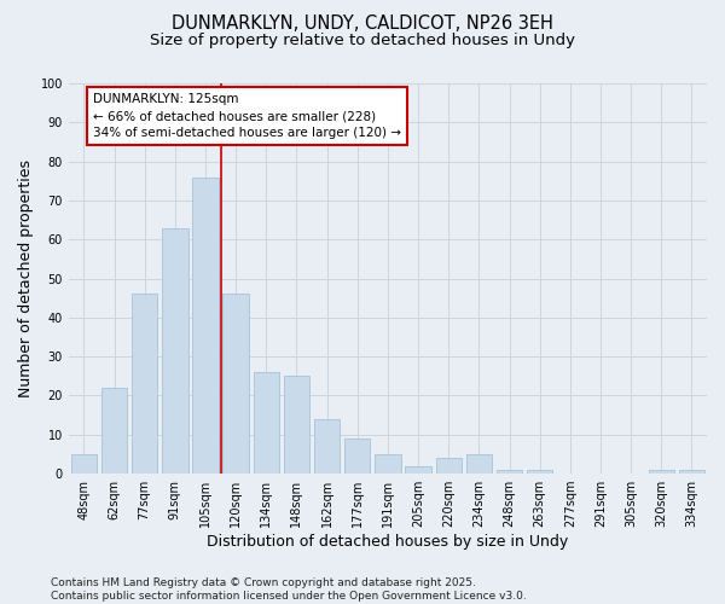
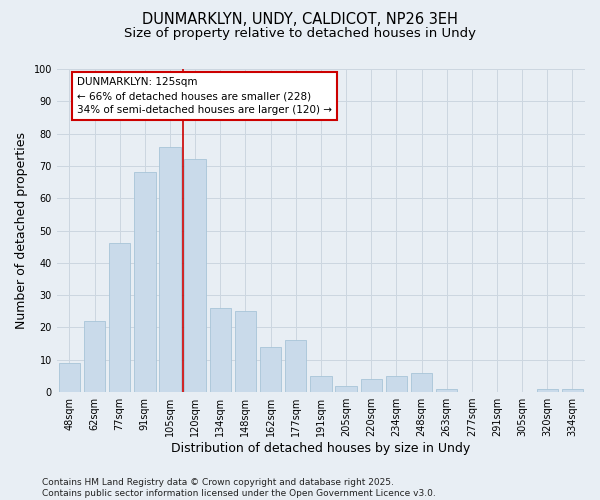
48sqm: 5 -> 9
91sqm: 63 -> 68
120sqm: 46 -> 72
177sqm: 9 -> 16
248sqm: 1 -> 6
